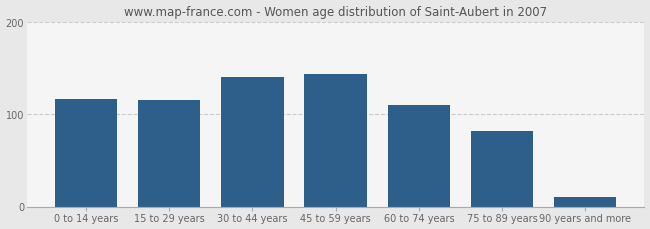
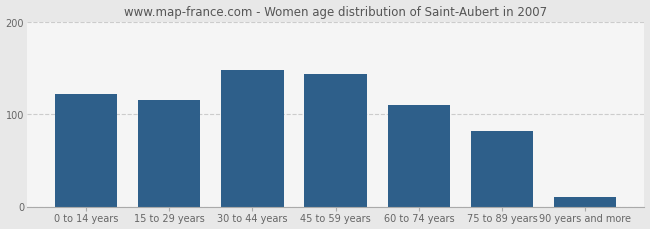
0 to 14 years: 116 -> 122
30 to 44 years: 140 -> 148
